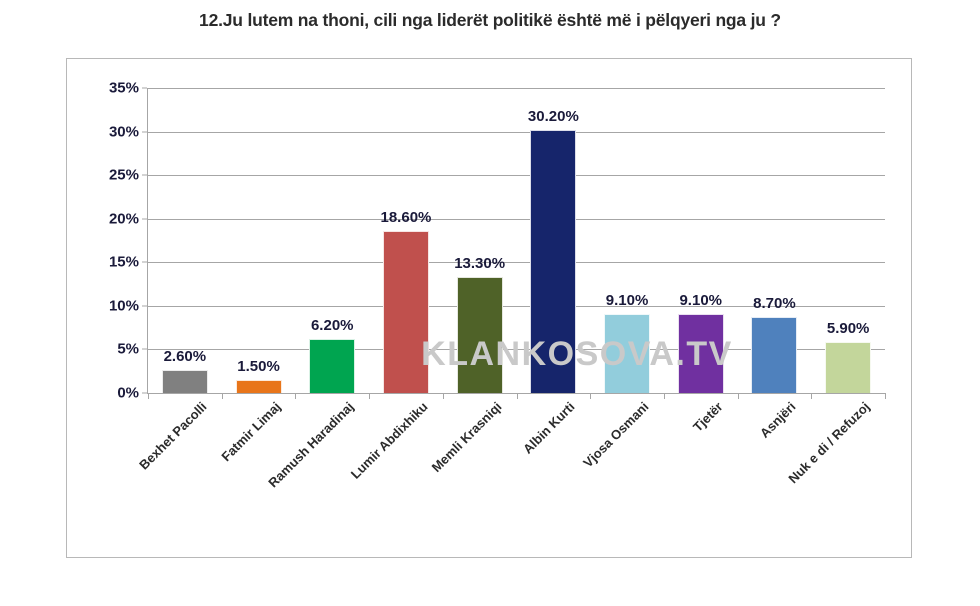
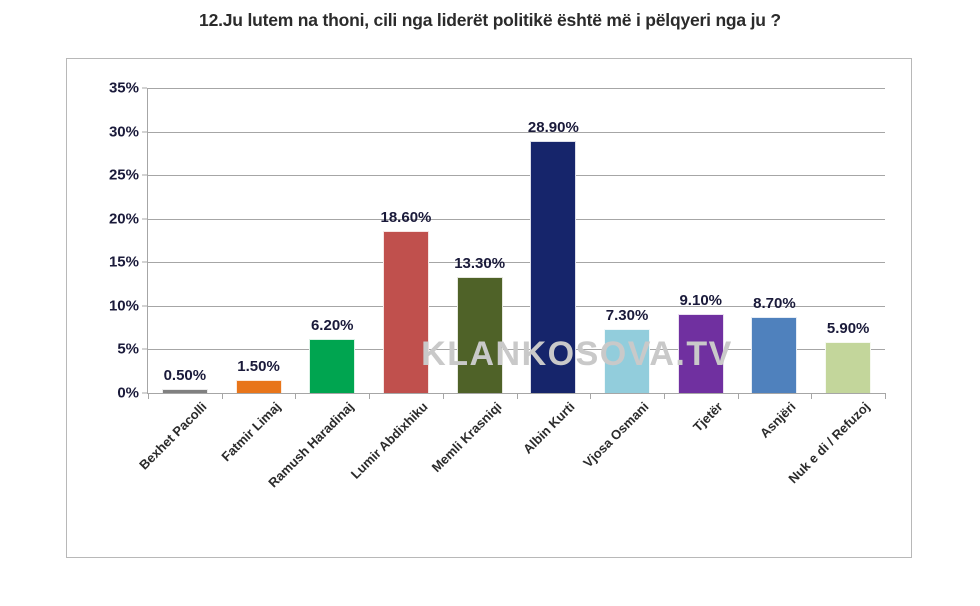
Bexhet Pacolli: 2.60% -> 0.50%
Albin Kurti: 30.20% -> 28.90%
Vjosa Osmani: 9.10% -> 7.30%
